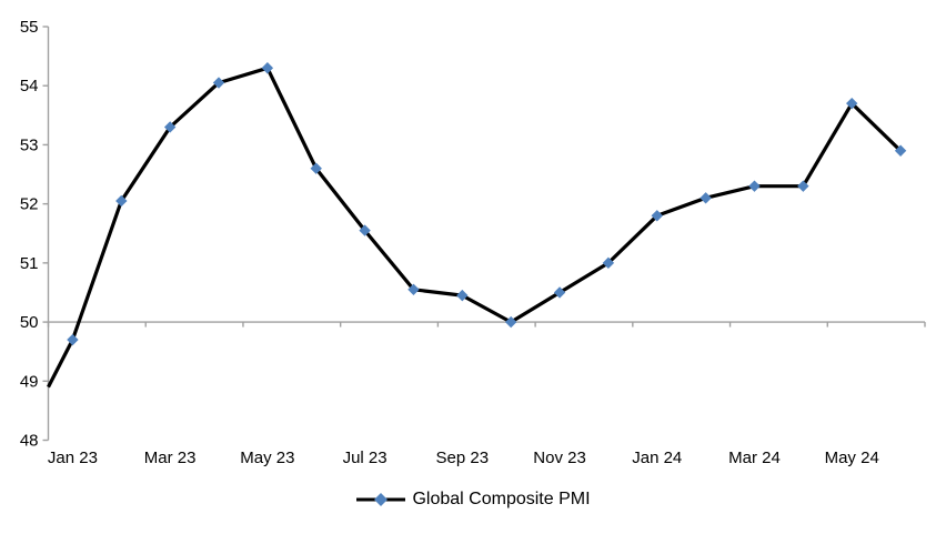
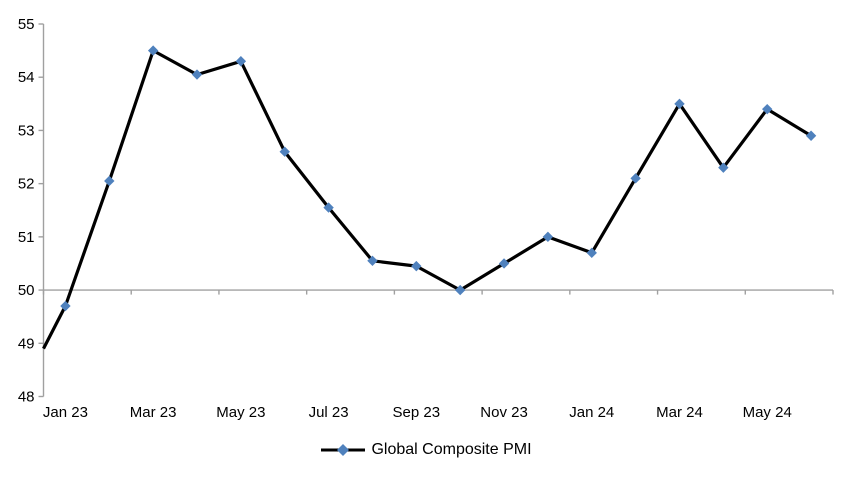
Mar 23: 53.3 -> 54.5
Jan 24: 51.8 -> 50.7
Mar 24: 52.3 -> 53.5
May 24: 53.7 -> 53.4
